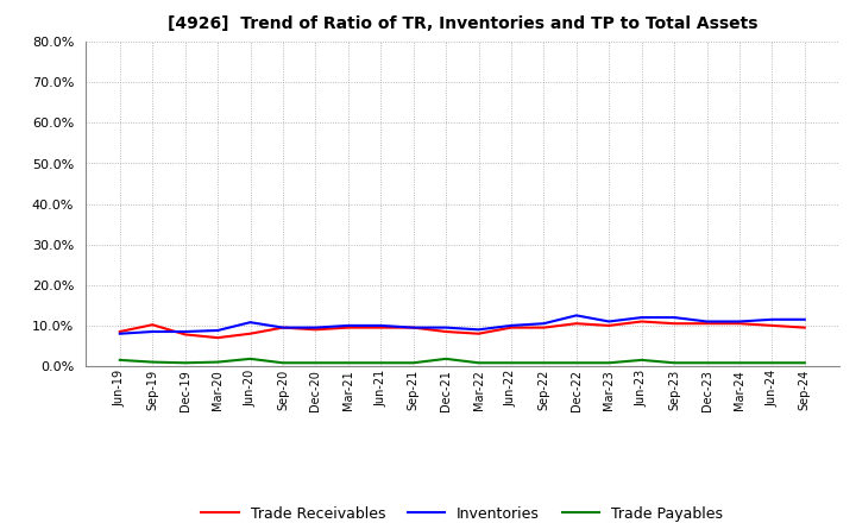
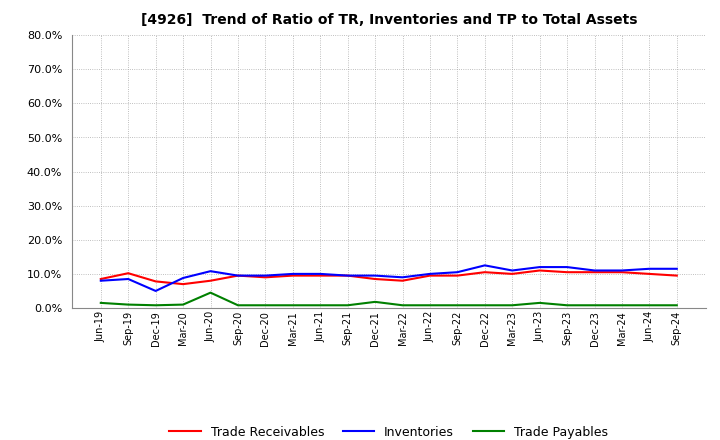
Inventories/Dec-19: 8.5% -> 5.0%
Trade Payables/Jun-20: 1.8% -> 4.5%
